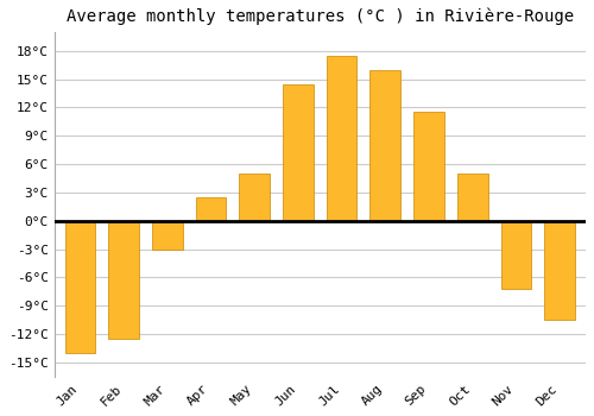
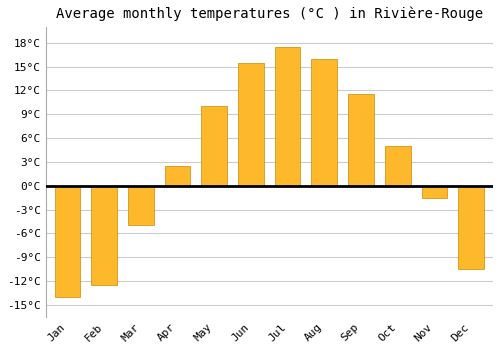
Mar: -3.0°C -> -5.0°C
May: 5.0°C -> 10.0°C
Jun: 14.4°C -> 15.5°C
Nov: -7.2°C -> -1.5°C
